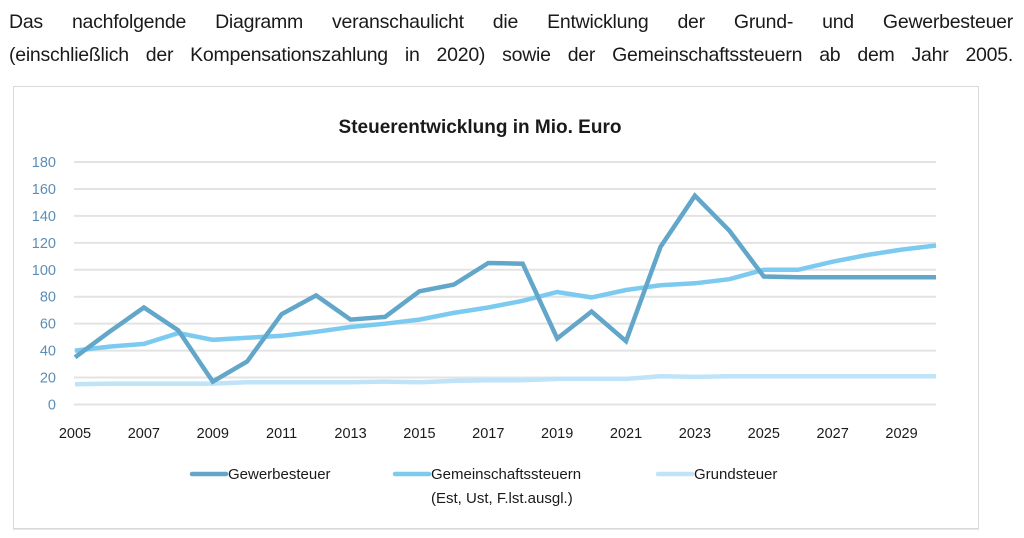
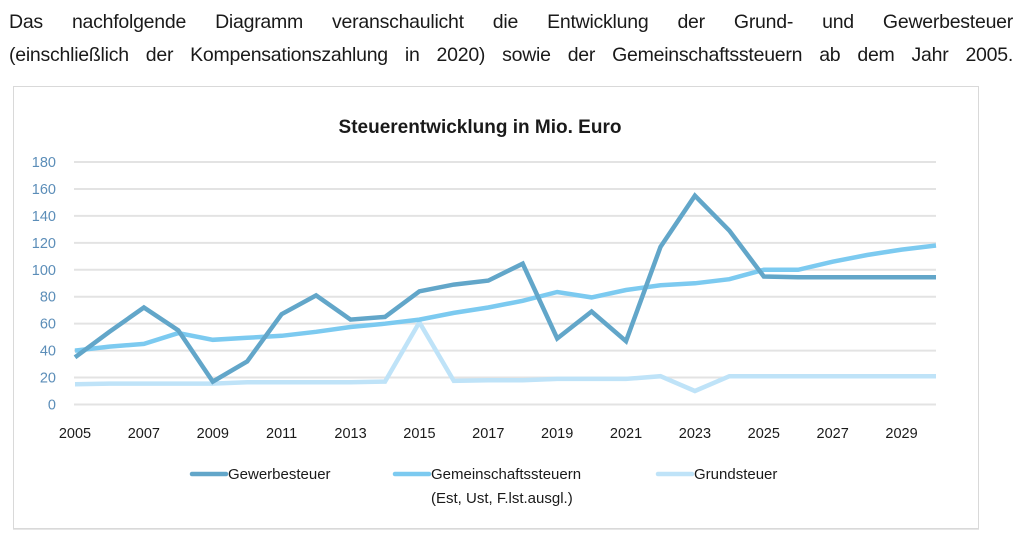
Grundsteuer/2015: 16 -> 61
Gewerbesteuer/2017: 105 -> 92
Grundsteuer/2023: 20 -> 10
